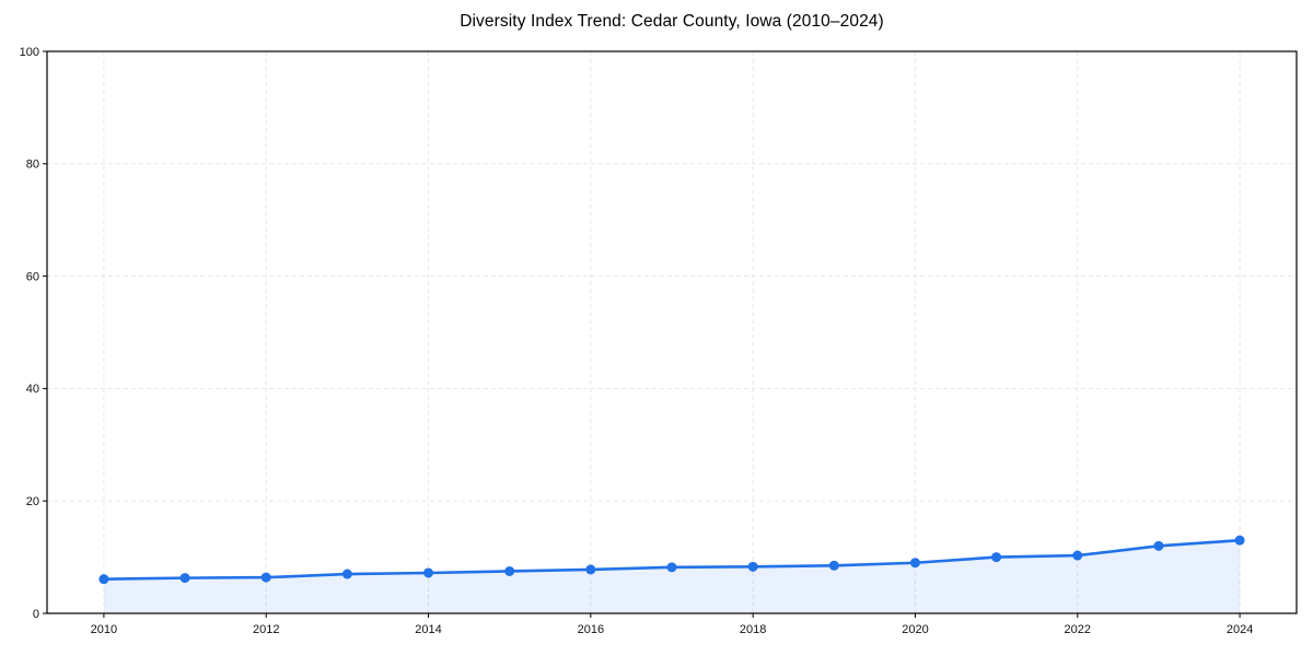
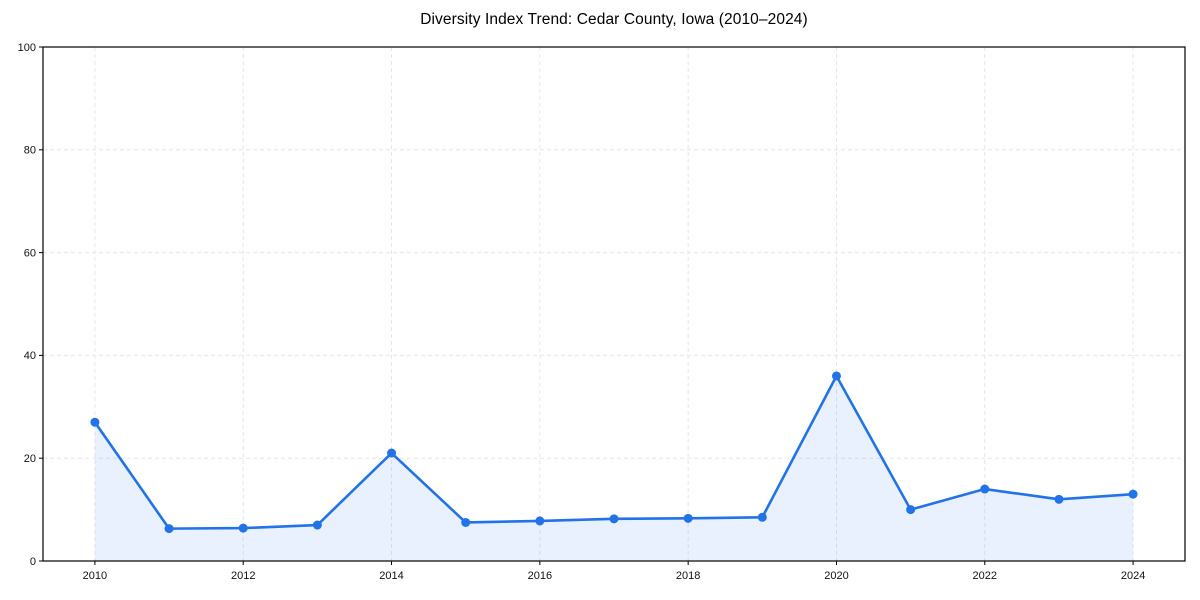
2010: 6 -> 27
2014: 7 -> 21
2020: 9 -> 36
2022: 10 -> 14
